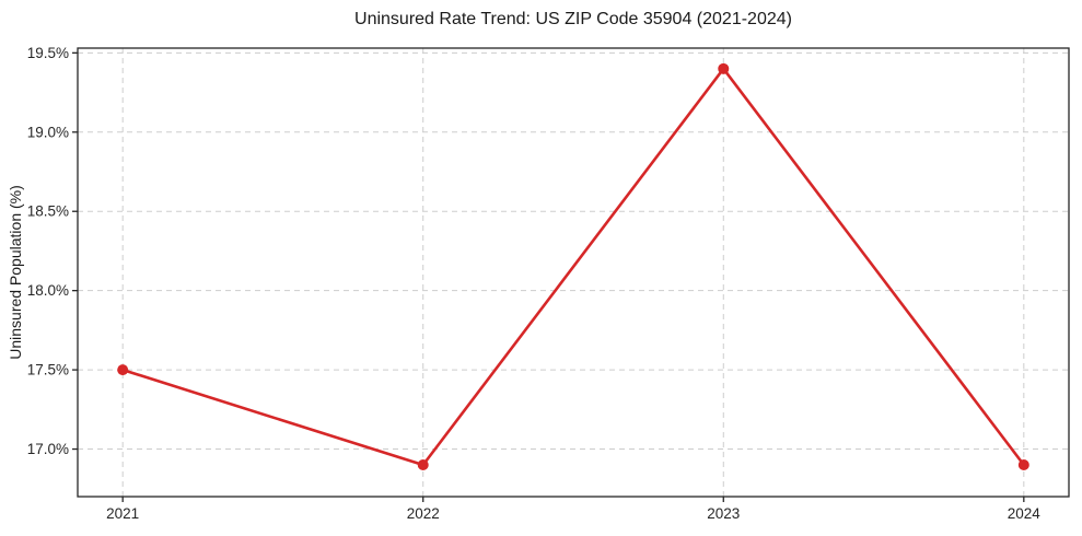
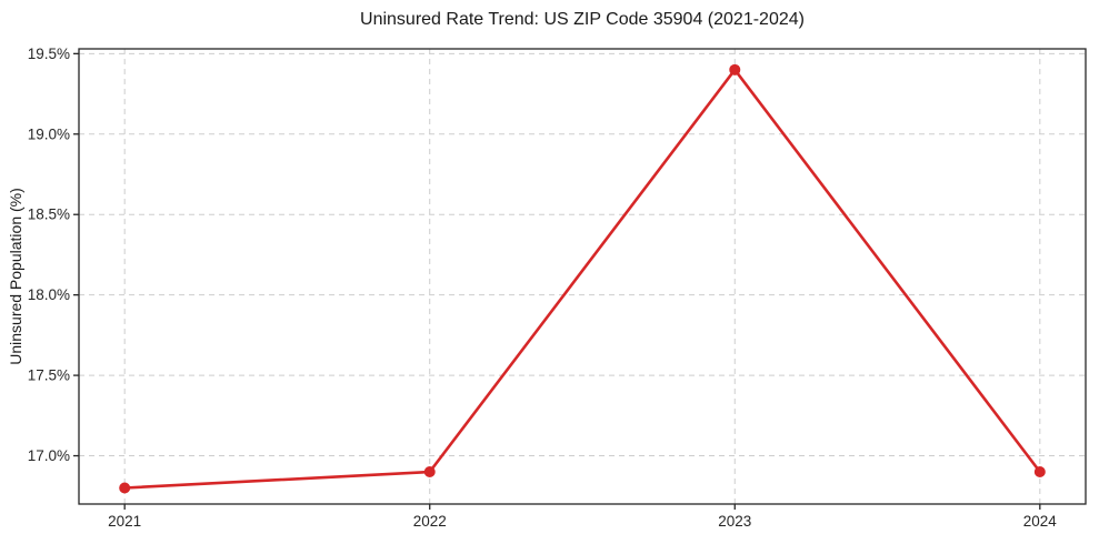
2021: 17.5% -> 16.8%
